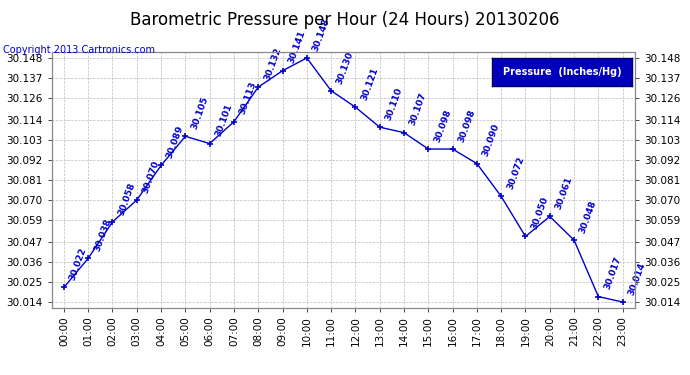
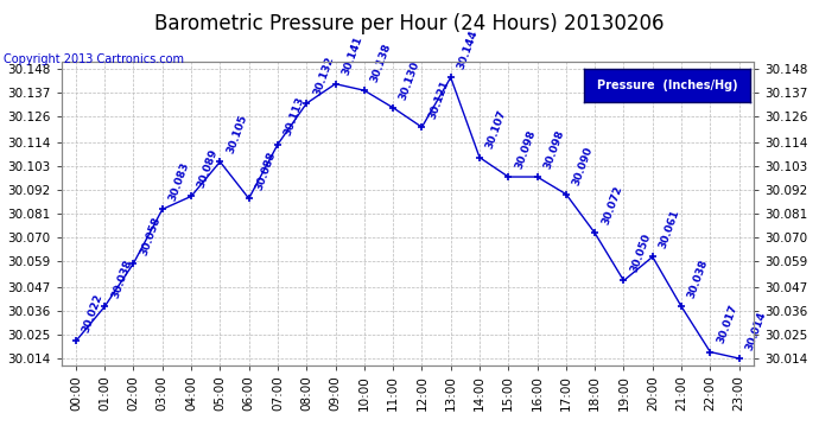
03:00: 30.070 -> 30.083
06:00: 30.101 -> 30.088
10:00: 30.148 -> 30.138
13:00: 30.110 -> 30.144
21:00: 30.048 -> 30.038
